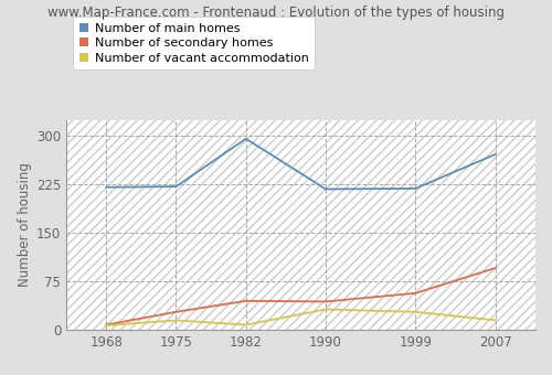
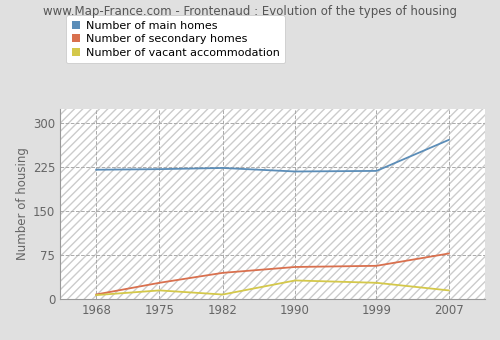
Number of main homes/1982: 296 -> 224
Number of secondary homes/1990: 44 -> 55
Number of secondary homes/2007: 96 -> 78
